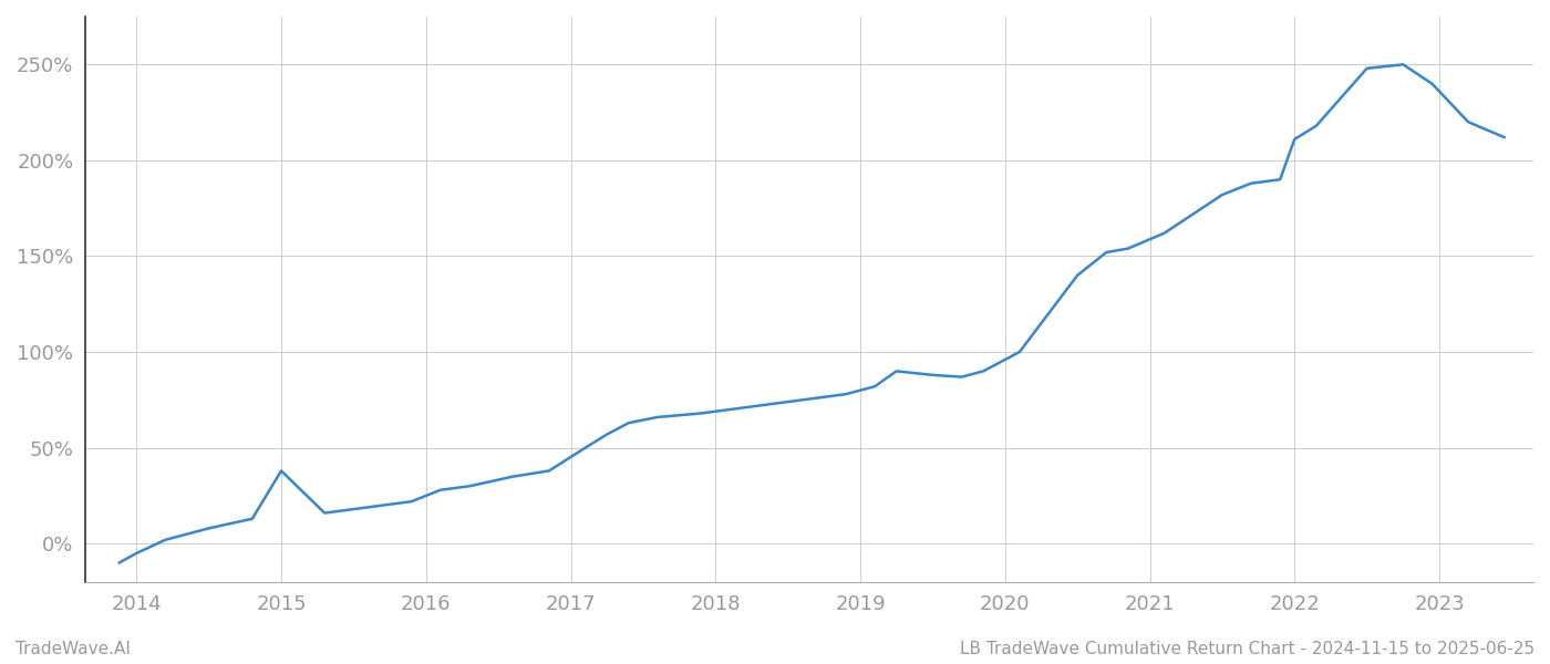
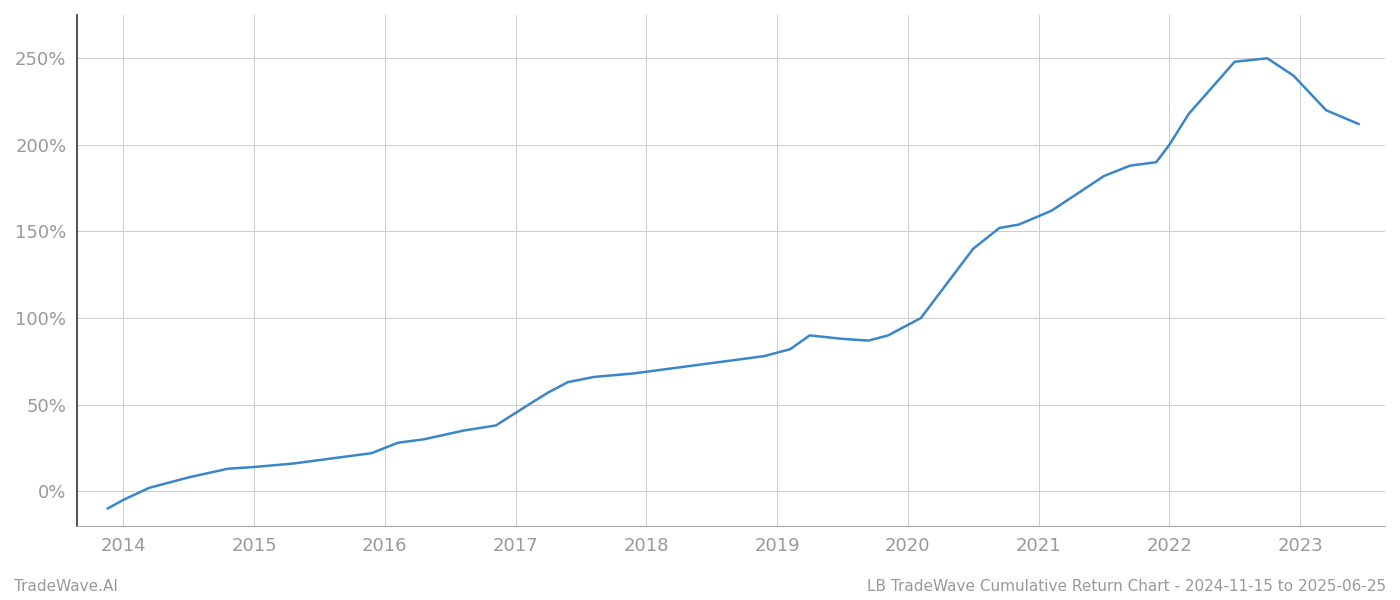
2015: 38% -> 14%
2022: 211% -> 200%
